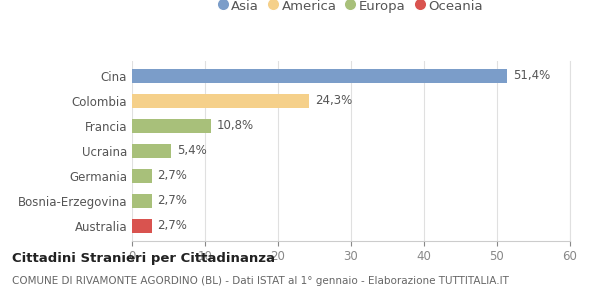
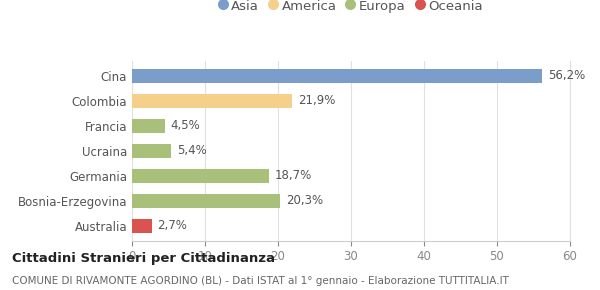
Cina: 51,4% -> 56,2%
Colombia: 24,3% -> 21,9%
Francia: 10,8% -> 4,5%
Germania: 2,7% -> 18,7%
Bosnia-Erzegovina: 2,7% -> 20,3%
